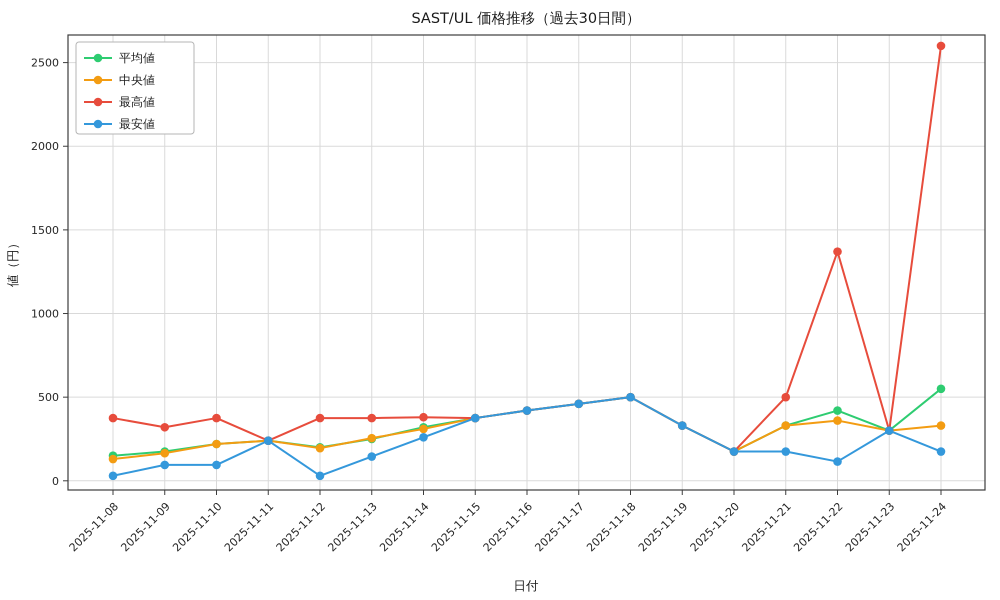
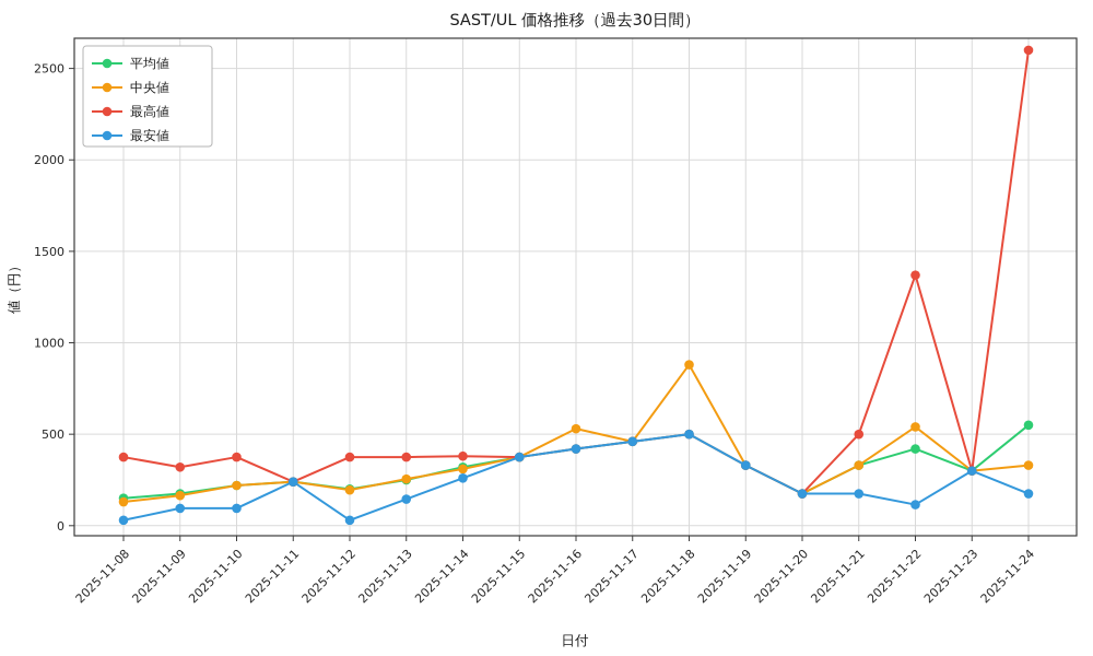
中央値/2025-11-16: 420 -> 530
中央値/2025-11-18: 500 -> 880
中央値/2025-11-22: 360 -> 540
